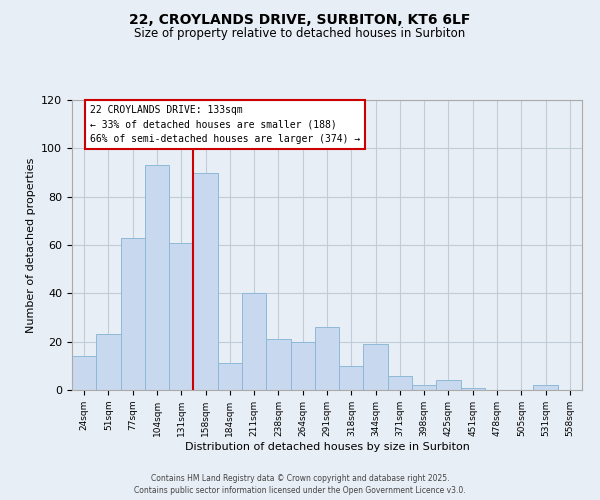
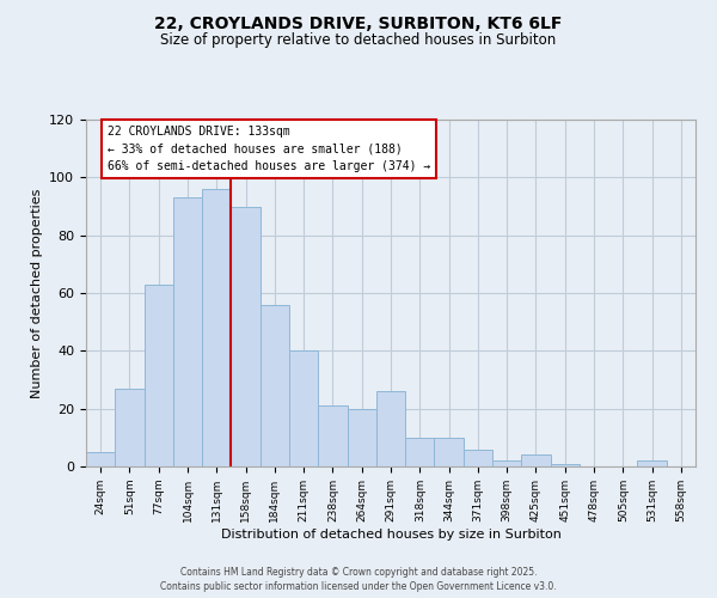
24sqm: 14 -> 5
51sqm: 23 -> 27
131sqm: 61 -> 96
184sqm: 11 -> 56
344sqm: 19 -> 10
